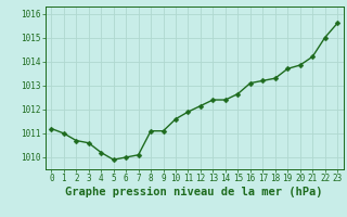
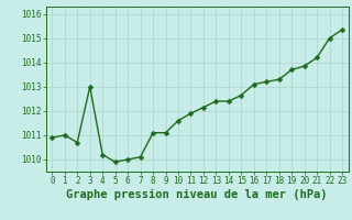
0: 1011.20 -> 1010.90
3: 1010.60 -> 1013.00
23: 1015.60 -> 1015.35
